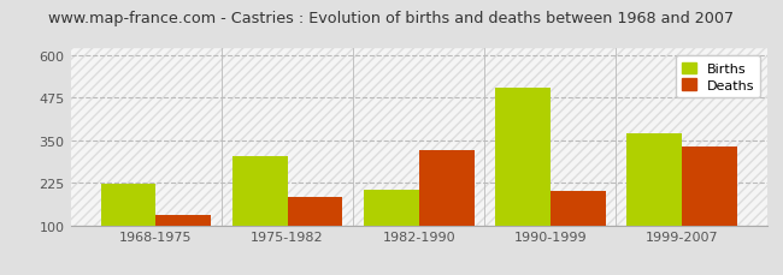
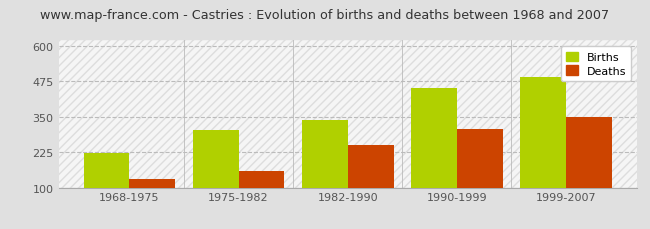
Deaths/1975-1982: 185 -> 158
Births/1982-1990: 205 -> 340
Deaths/1982-1990: 320 -> 252
Births/1990-1999: 505 -> 452
Deaths/1990-1999: 200 -> 308
Births/1999-2007: 370 -> 490
Deaths/1999-2007: 330 -> 348
